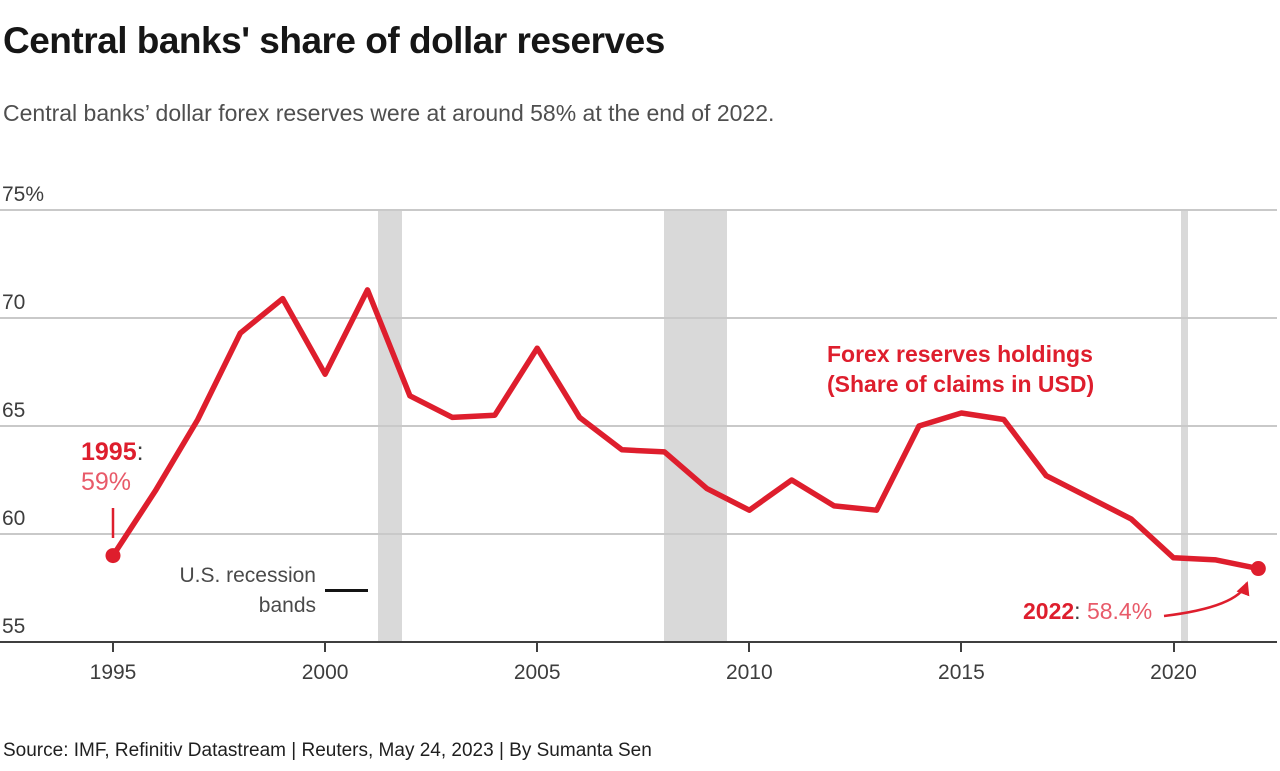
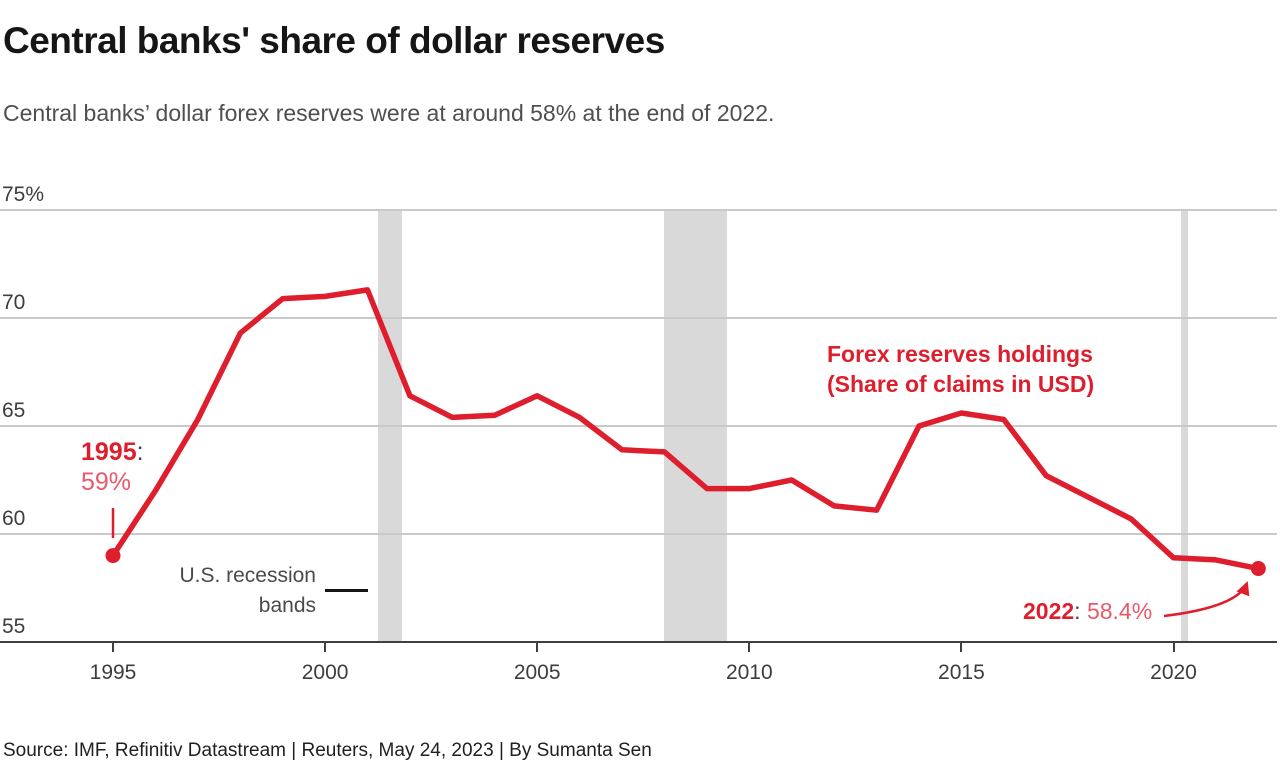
2000: 67.4% -> 71.0%
2005: 68.6% -> 66.4%
2010: 61.1% -> 62.1%
